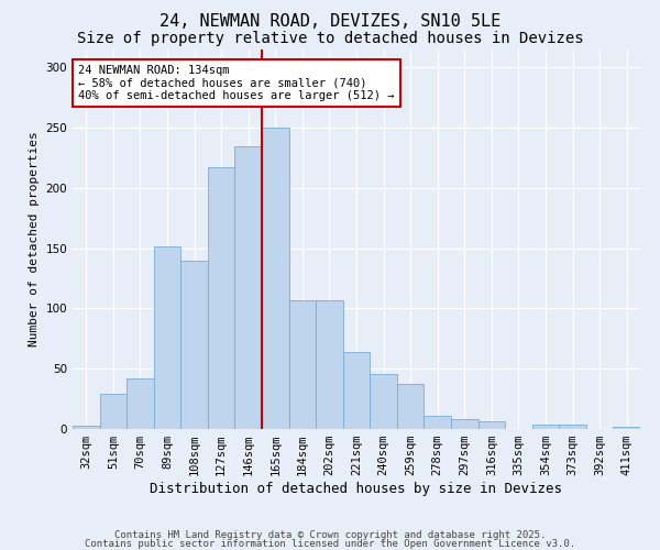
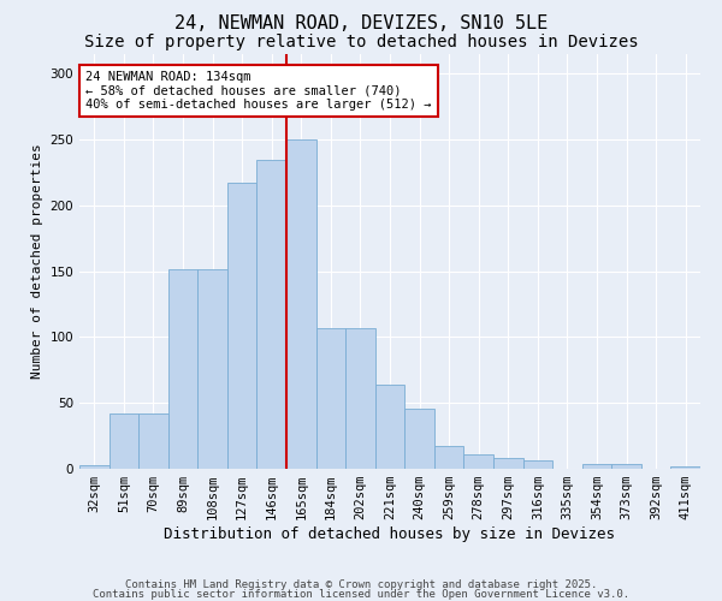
51sqm: 29 -> 42
108sqm: 140 -> 152
259sqm: 37 -> 17
